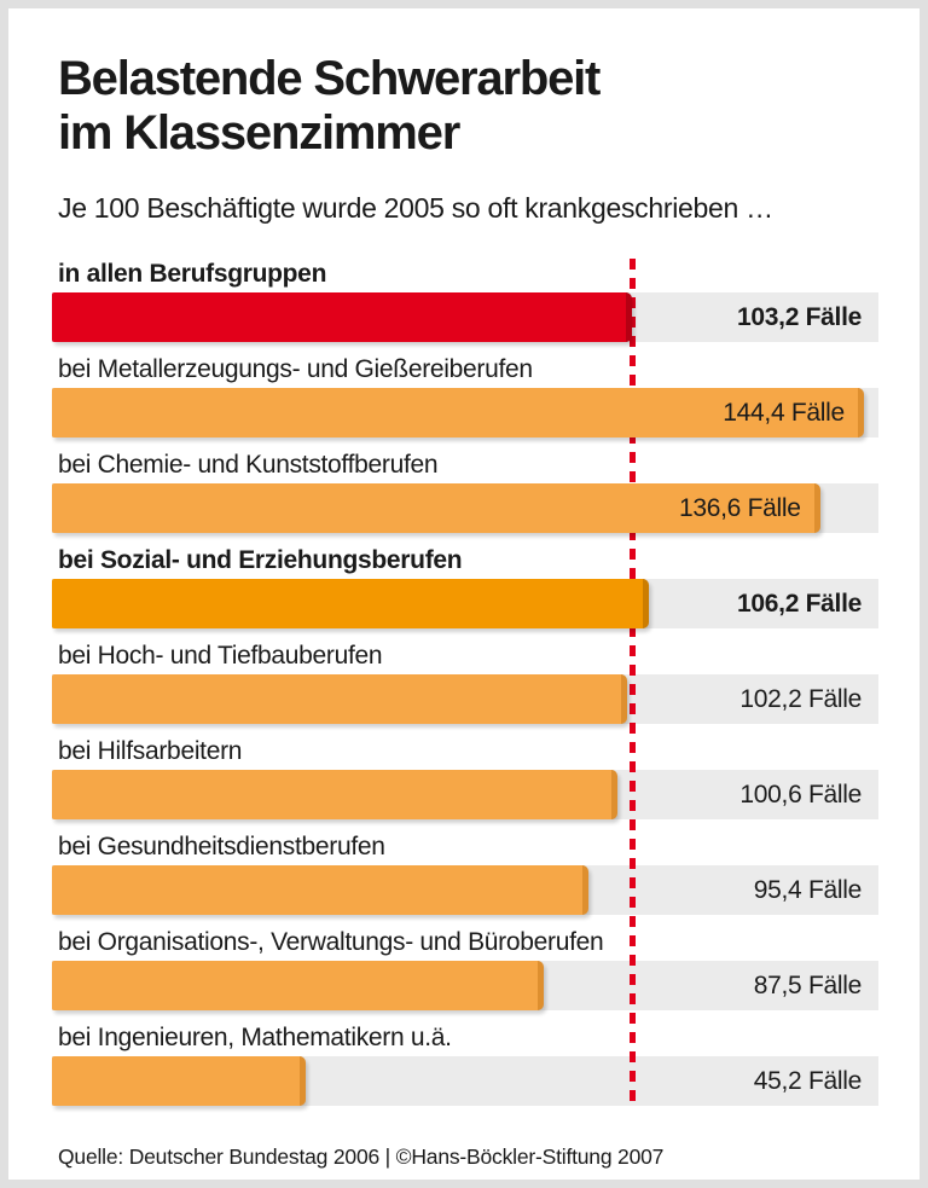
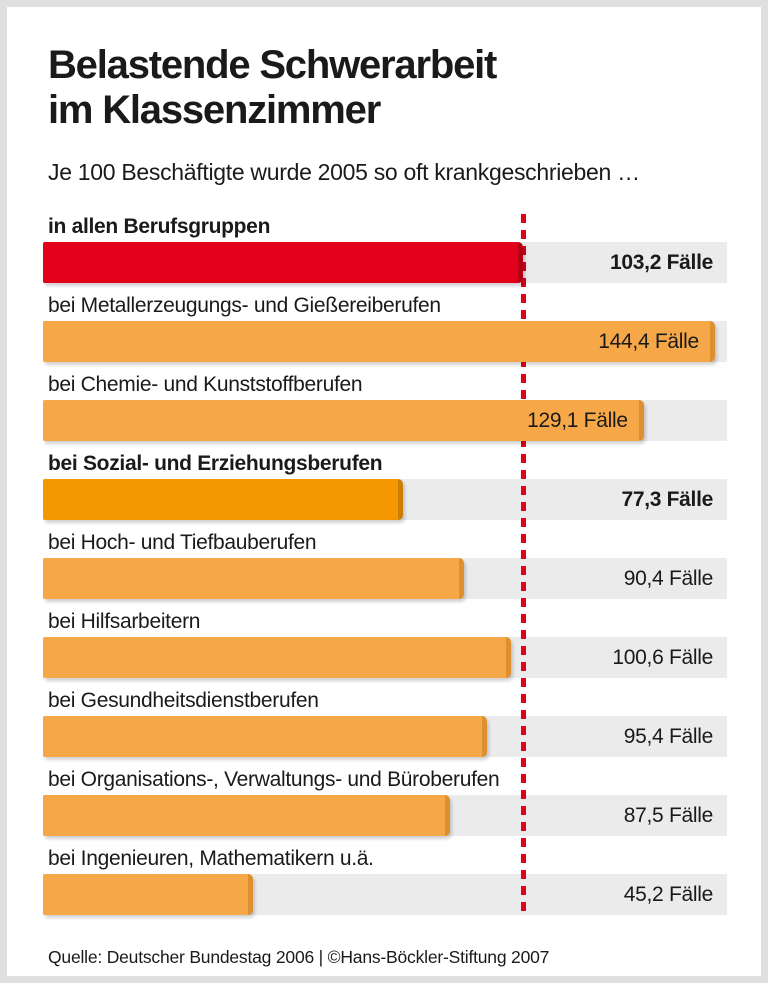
bei Chemie- und Kunststoffberufen: 136,6 -> 129,1
bei Sozial- und Erziehungsberufen: 106,2 -> 77,3
bei Hoch- und Tiefbauberufen: 102,2 -> 90,4
